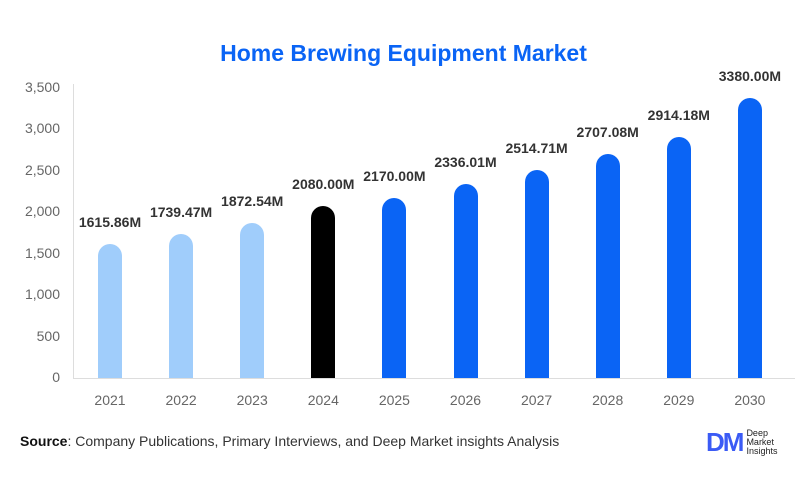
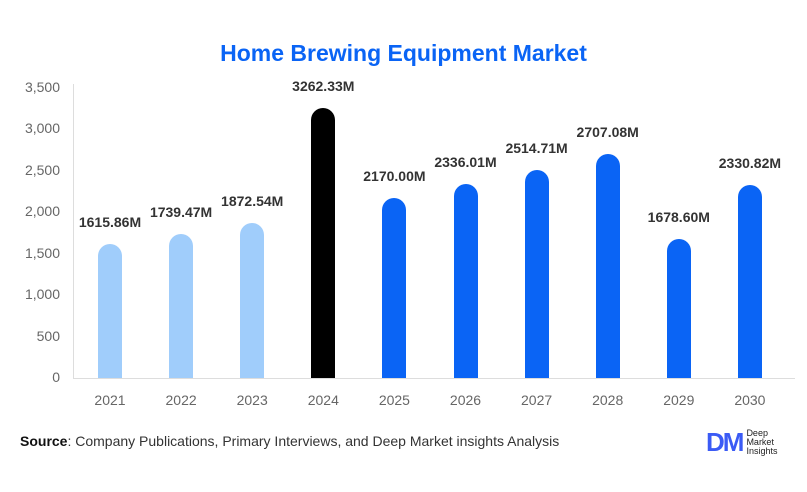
2024: 2080.00M -> 3262.33M
2029: 2914.18M -> 1678.60M
2030: 3380.00M -> 2330.82M
